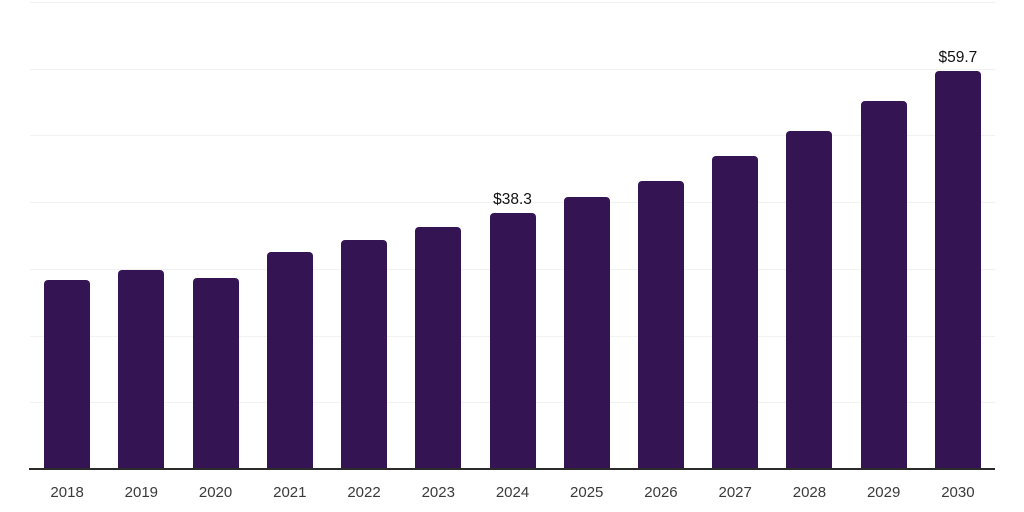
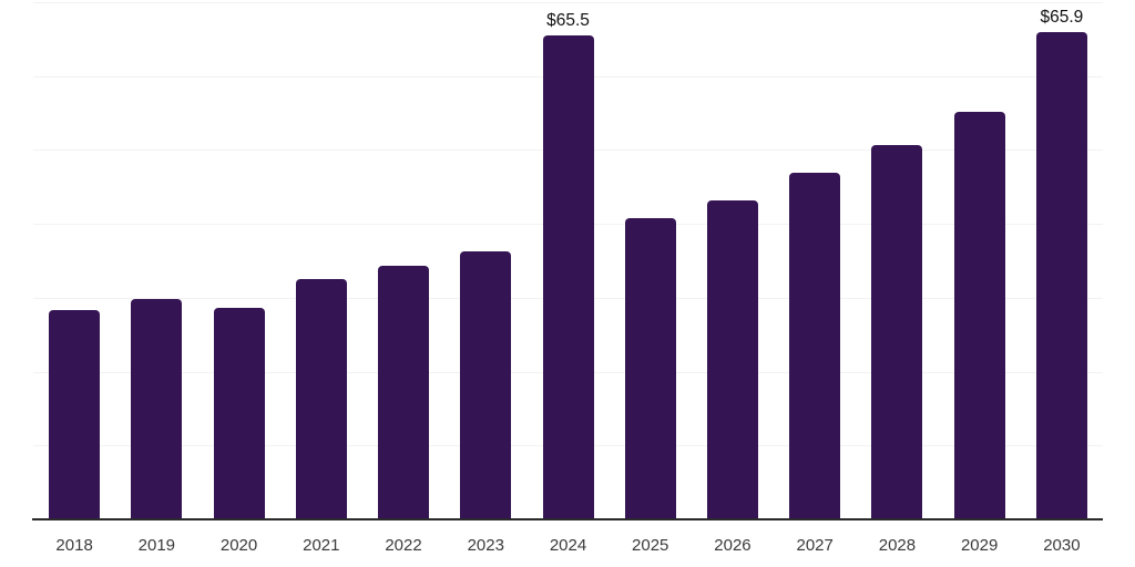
2024: $38.3 -> $65.5
2030: $59.7 -> $65.9
